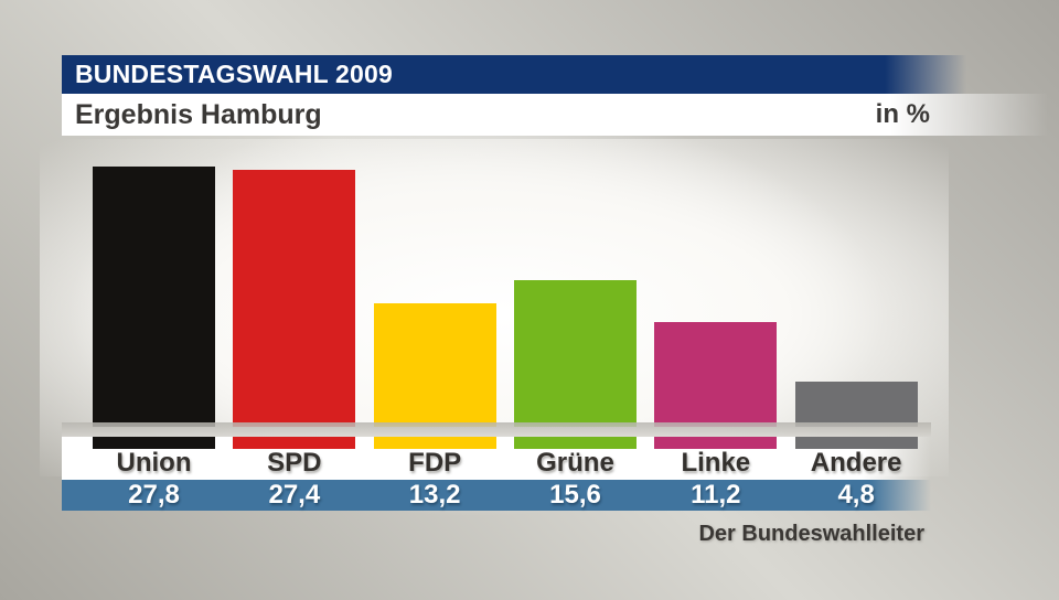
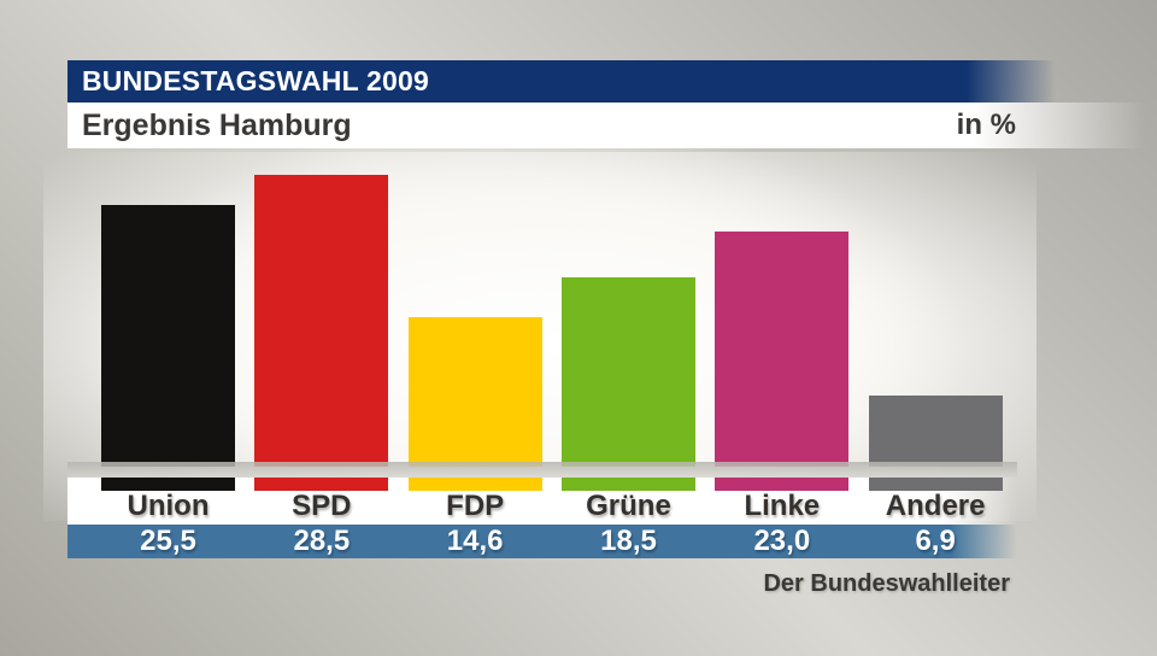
Union: 27,8 -> 25,5
SPD: 27,4 -> 28,5
FDP: 13,2 -> 14,6
Grüne: 15,6 -> 18,5
Linke: 11,2 -> 23,0
Andere: 4,8 -> 6,9
